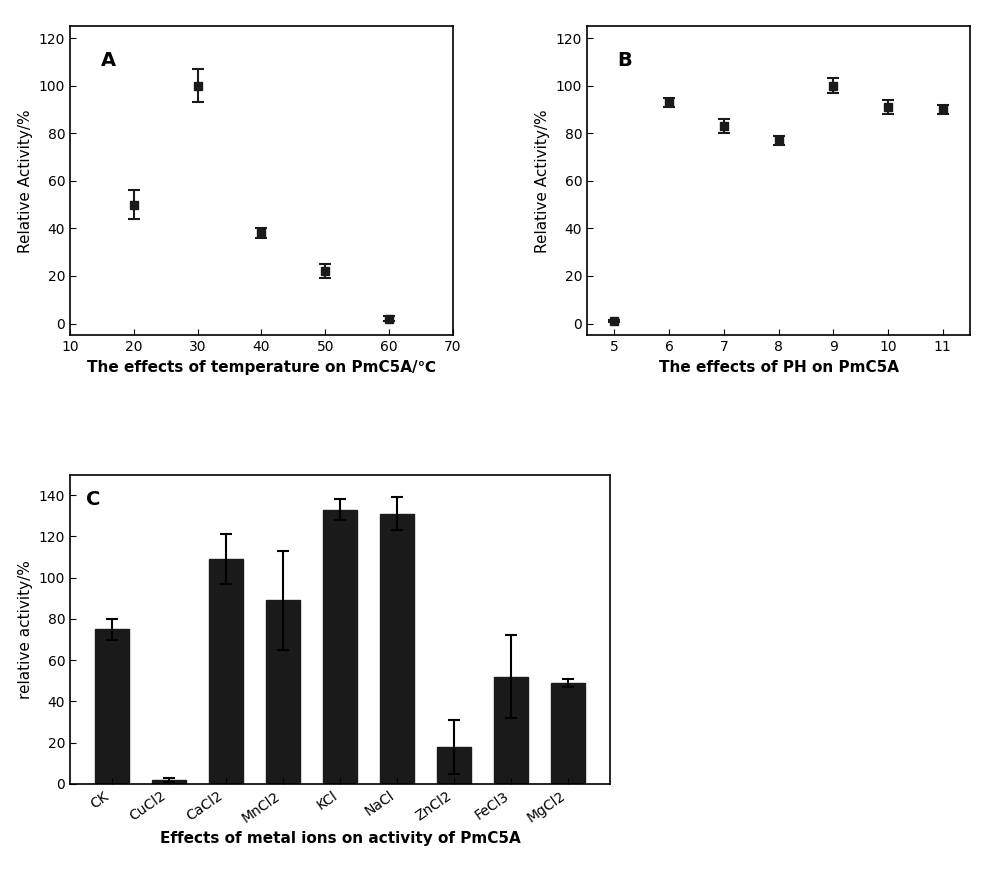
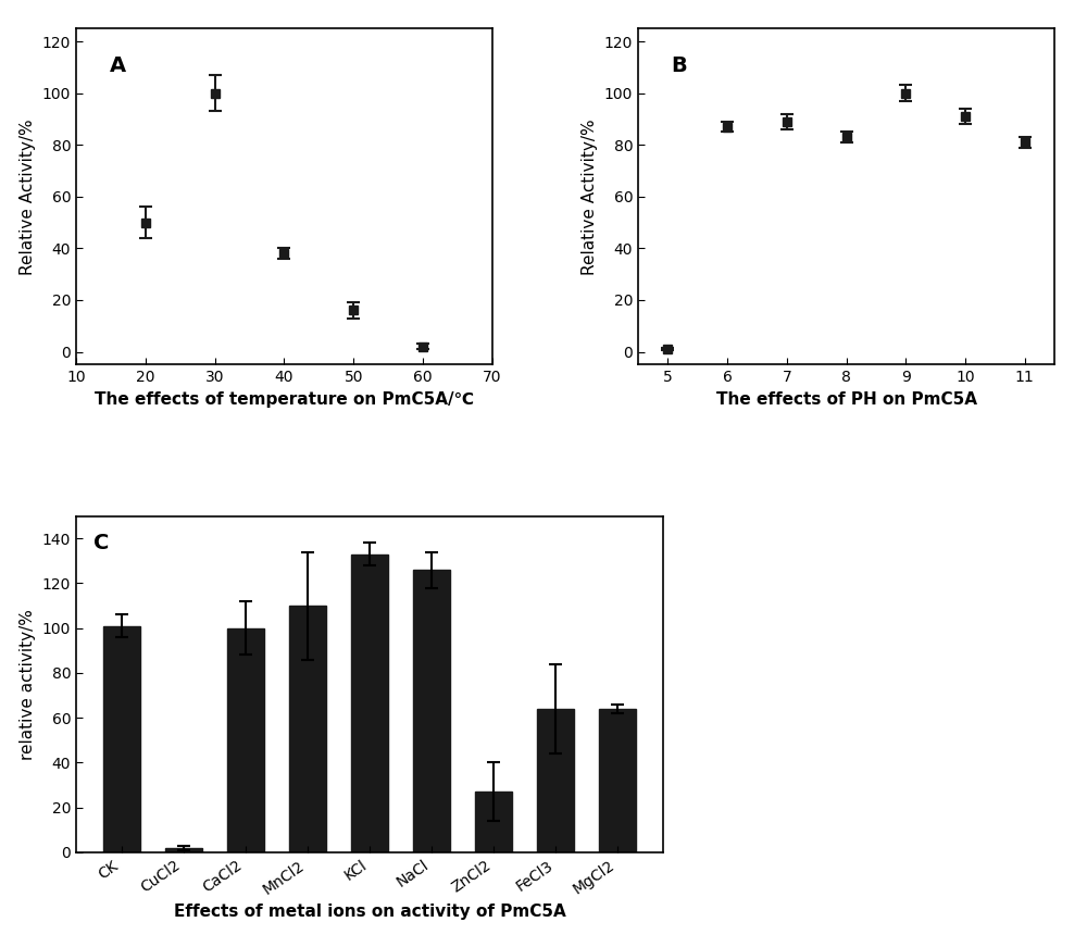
50: 22 -> 16
6: 93 -> 87
7: 83 -> 89
8: 77 -> 83
11: 90 -> 81
CK: 75 -> 101
CaCl2: 109 -> 100
MnCl2: 89 -> 110
NaCl: 131 -> 126
ZnCl2: 18 -> 27
FeCl3: 52 -> 64
MgCl2: 49 -> 64
